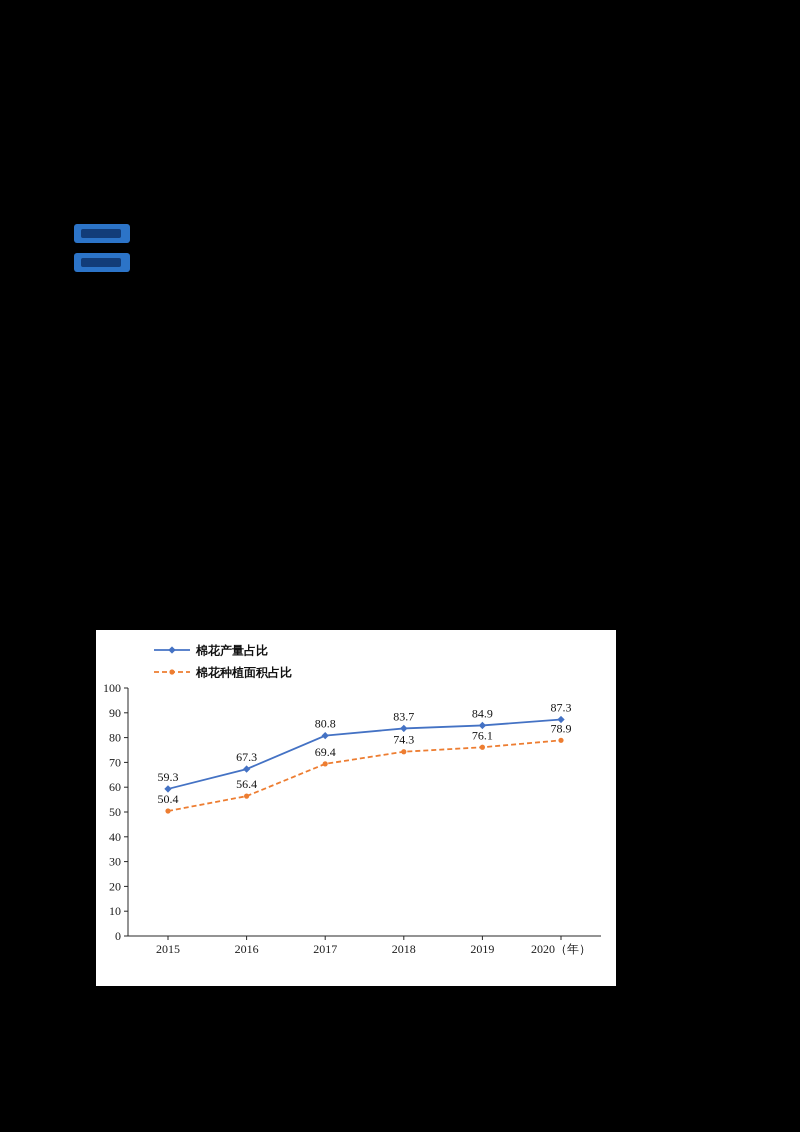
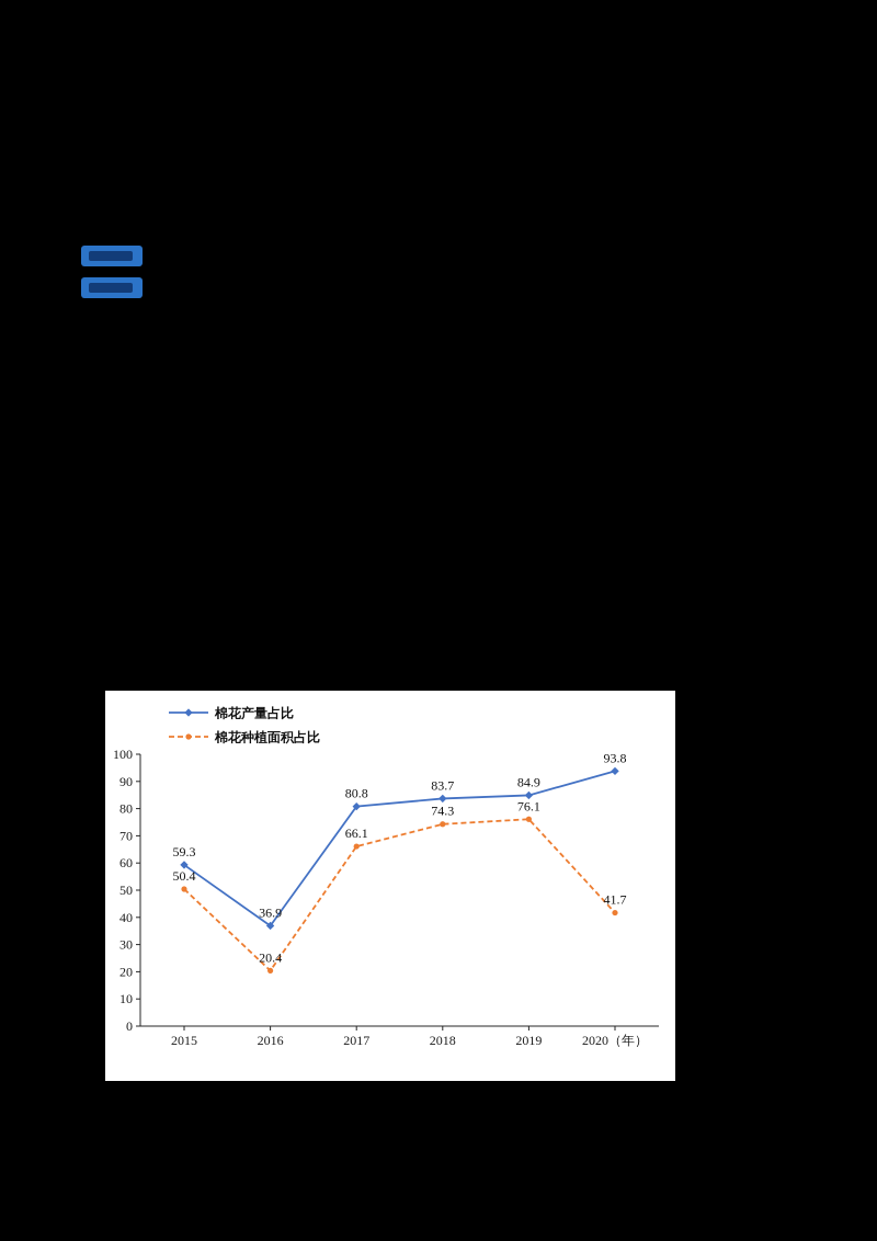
棉花产量占比/2016: 67.3 -> 36.9
棉花种植面积占比/2016: 56.4 -> 20.4
棉花种植面积占比/2017: 69.4 -> 66.1
棉花产量占比/2020（年）: 87.3 -> 93.8
棉花种植面积占比/2020（年）: 78.9 -> 41.7
